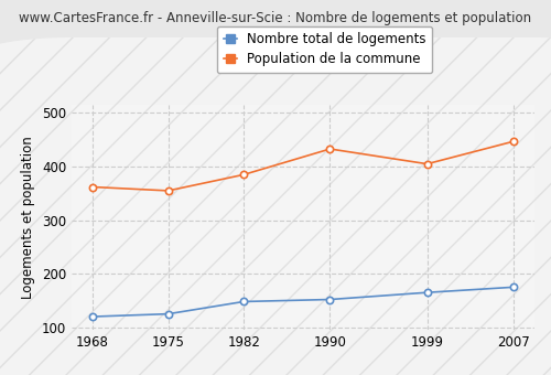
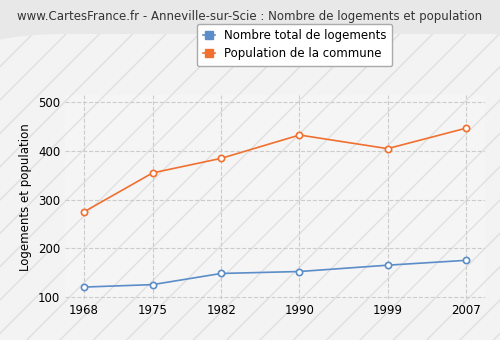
Population de la commune/1968: 362 -> 275
